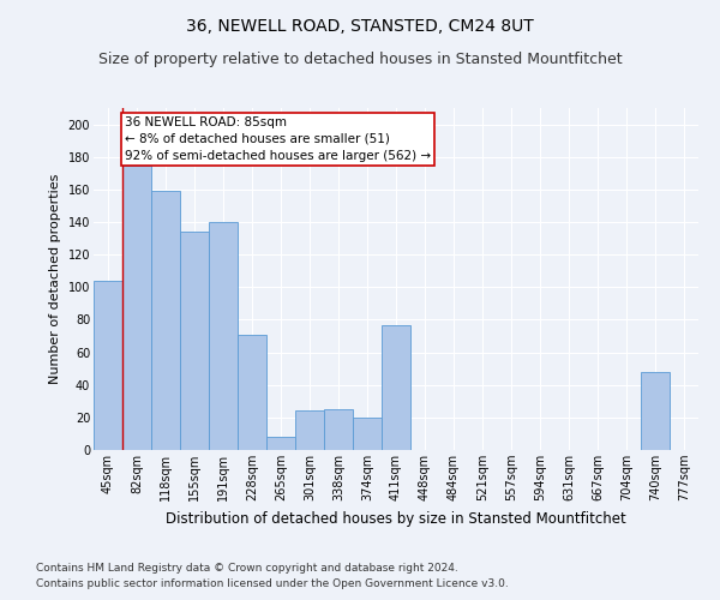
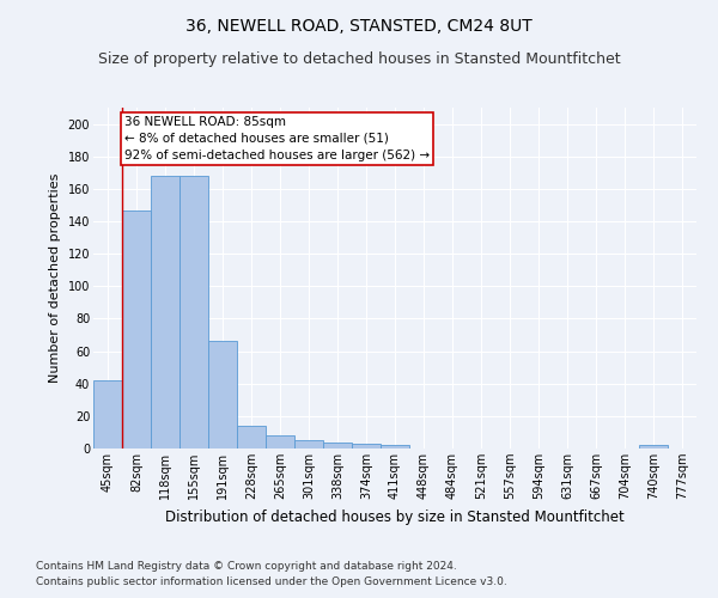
45sqm: 104 -> 42
82sqm: 175 -> 147
118sqm: 159 -> 168
155sqm: 134 -> 168
191sqm: 140 -> 66
228sqm: 71 -> 14
301sqm: 24 -> 5
338sqm: 25 -> 4
374sqm: 20 -> 3
411sqm: 77 -> 2
740sqm: 48 -> 2
